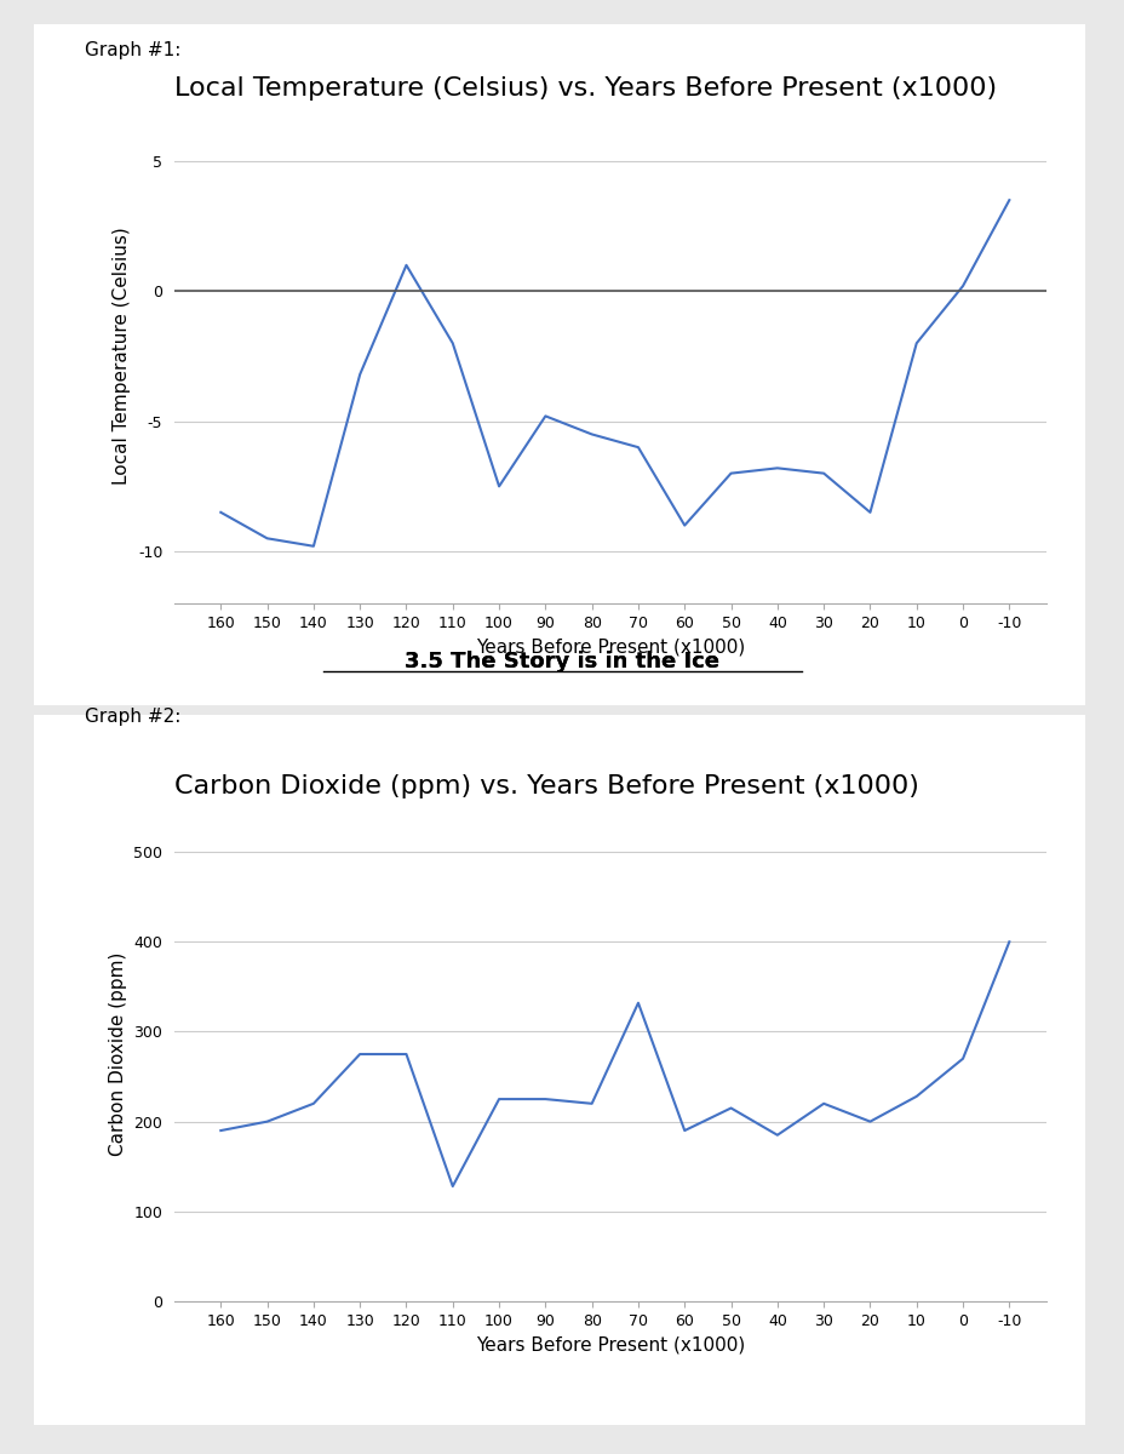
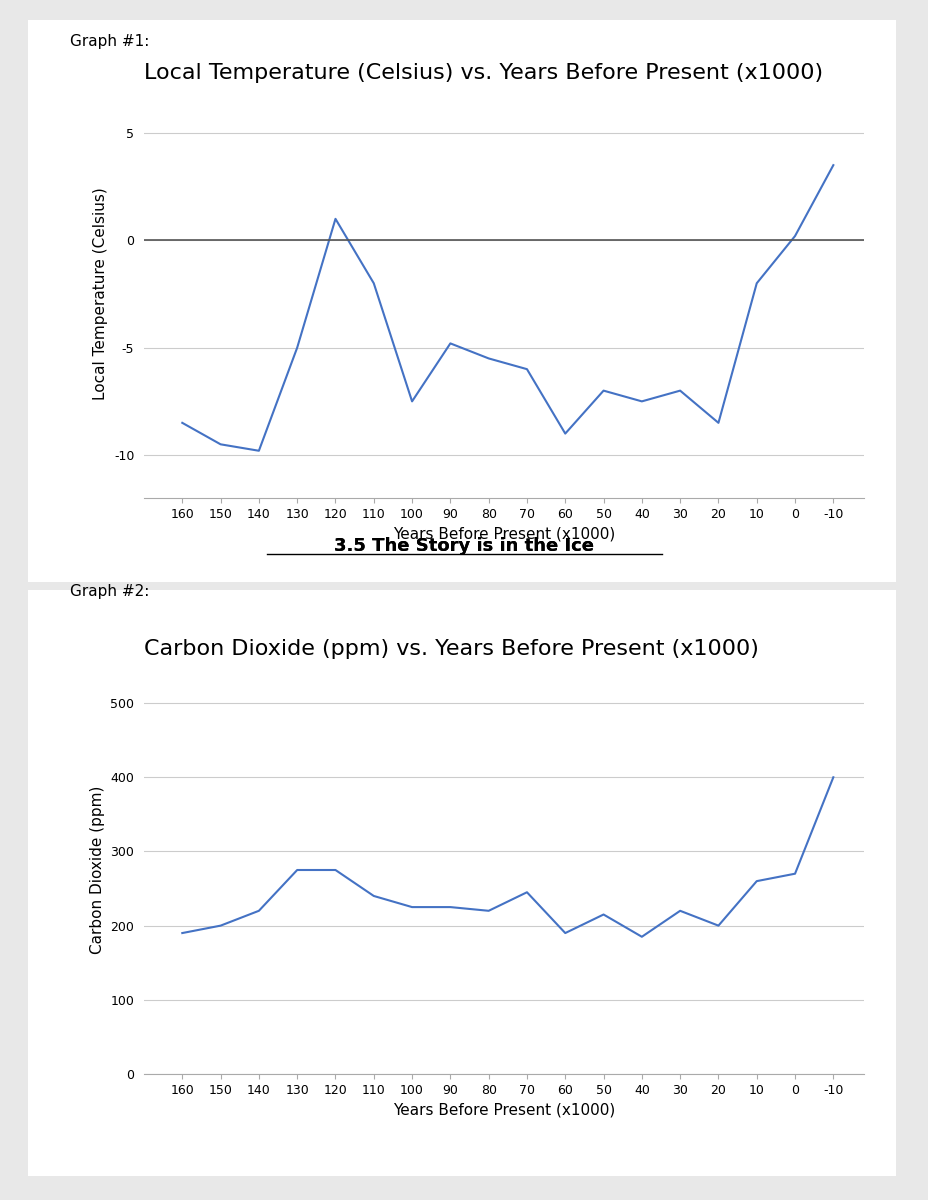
Local Temperature (Celsius) vs. Years Before Present (x1000)/130: -3.2 -> -5.0
Local Temperature (Celsius) vs. Years Before Present (x1000)/40: -6.8 -> -7.5
Carbon Dioxide (ppm) vs. Years Before Present (x1000)/110: 128 -> 240
Carbon Dioxide (ppm) vs. Years Before Present (x1000)/70: 332 -> 245
Carbon Dioxide (ppm) vs. Years Before Present (x1000)/10: 228 -> 260
